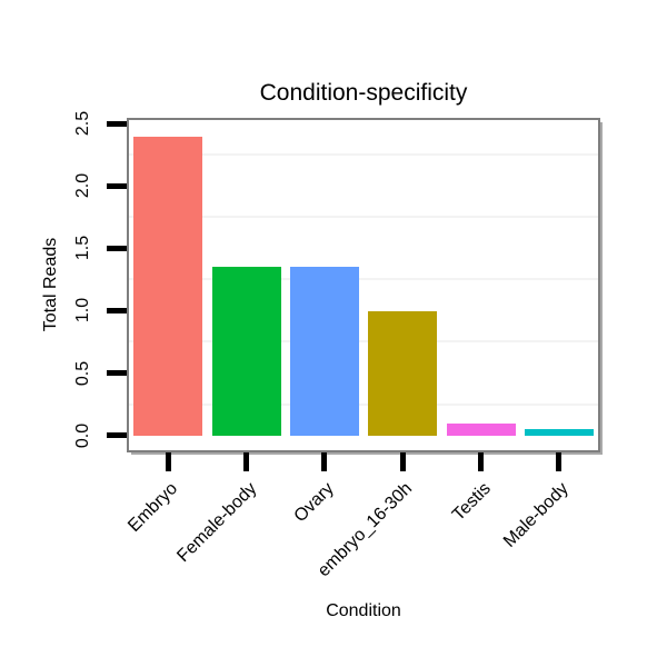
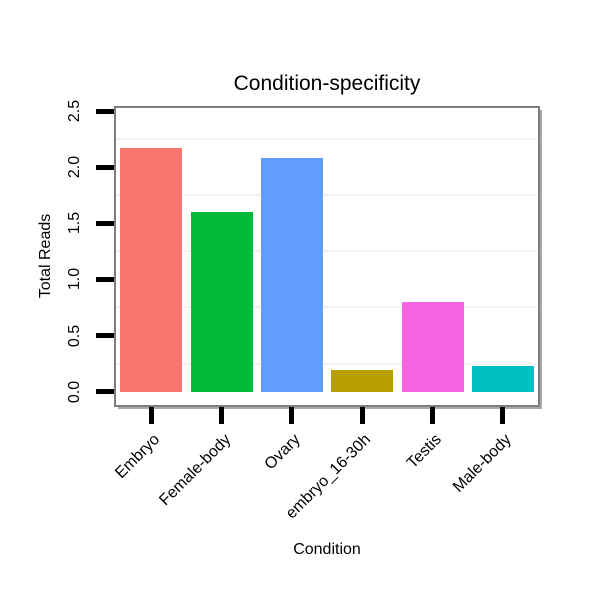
Embryo: 2.40 -> 2.18
Female-body: 1.36 -> 1.61
Ovary: 1.36 -> 2.09
embryo_16-30h: 1.00 -> 0.20
Testis: 0.10 -> 0.80
Male-body: 0.05 -> 0.23
